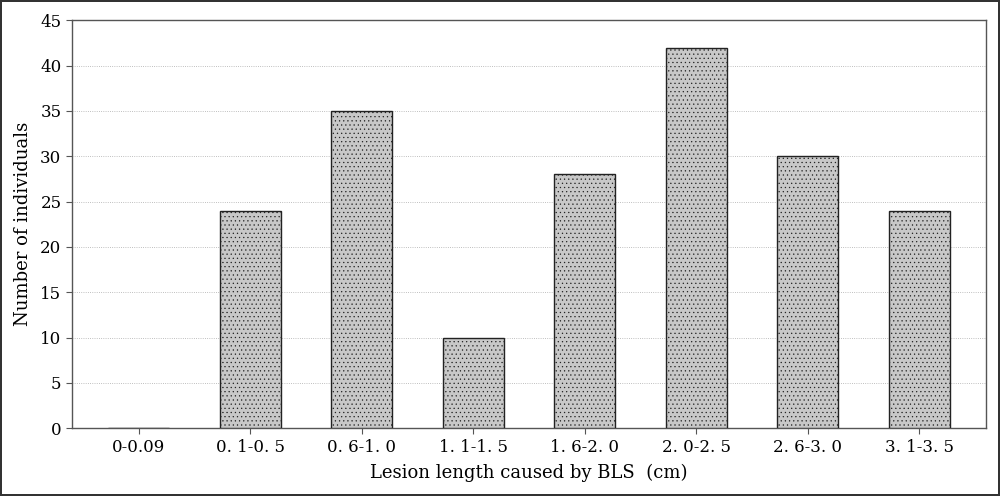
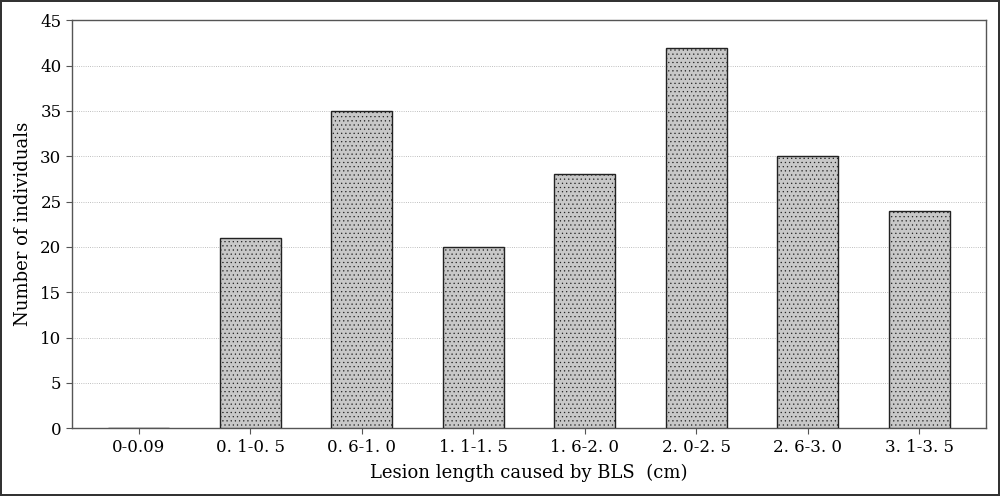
0. 1-0. 5: 24 -> 21
1. 1-1. 5: 10 -> 20
